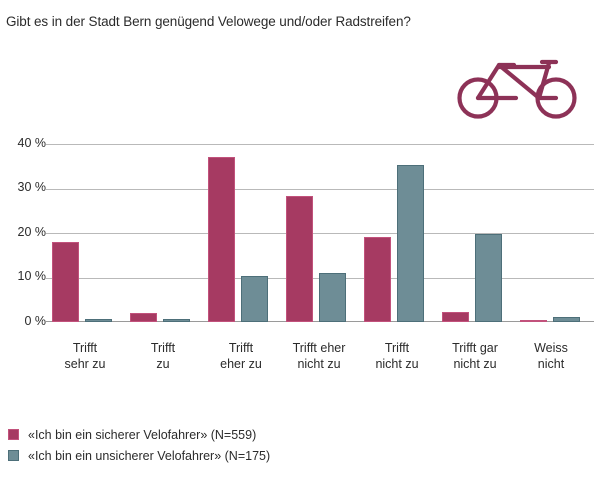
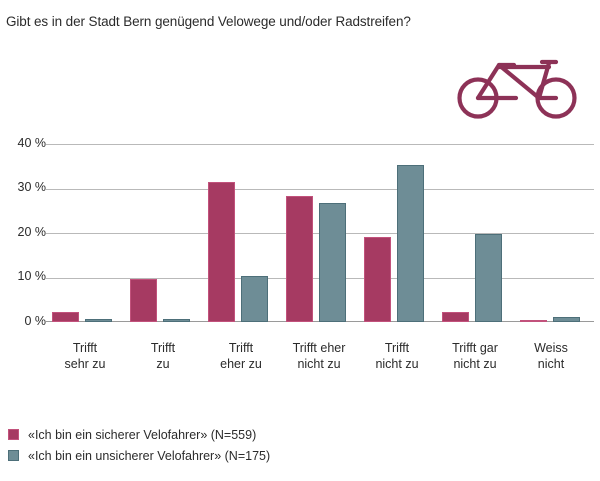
«Ich bin ein sicherer Velofahrer» (N=559)/Trifft sehr zu: 18% -> 2%
«Ich bin ein sicherer Velofahrer» (N=559)/Trifft zu: 2% -> 10%
«Ich bin ein sicherer Velofahrer» (N=559)/Trifft eher zu: 37% -> 32%
«Ich bin ein unsicherer Velofahrer» (N=175)/Trifft eher nicht zu: 11% -> 27%
